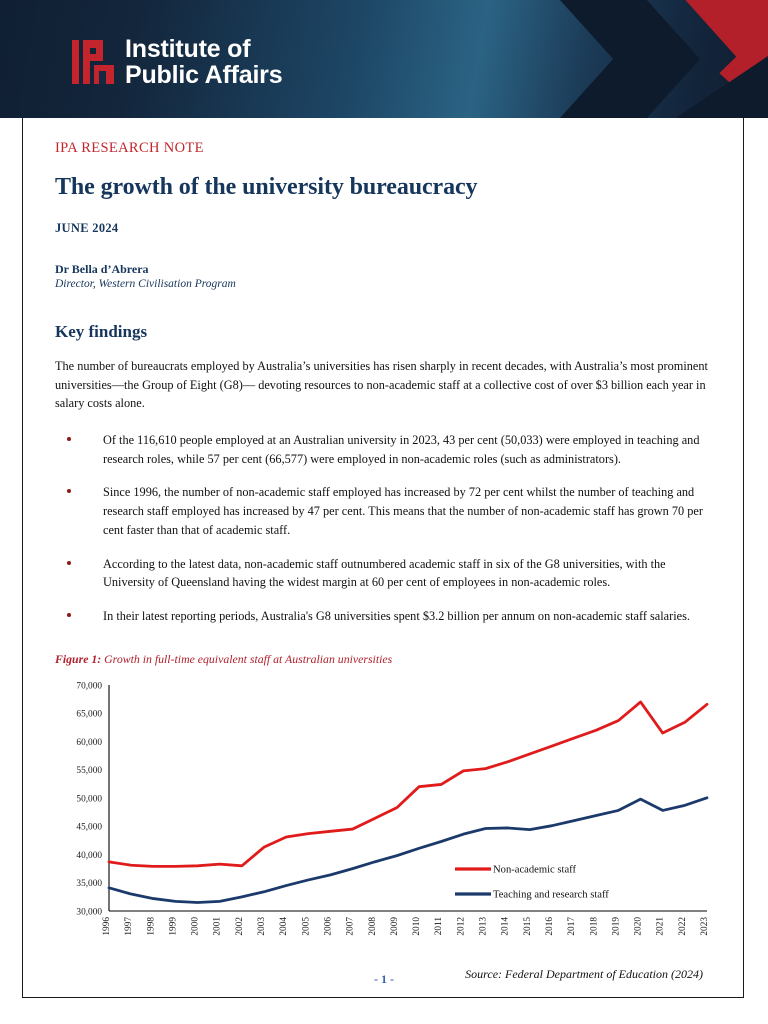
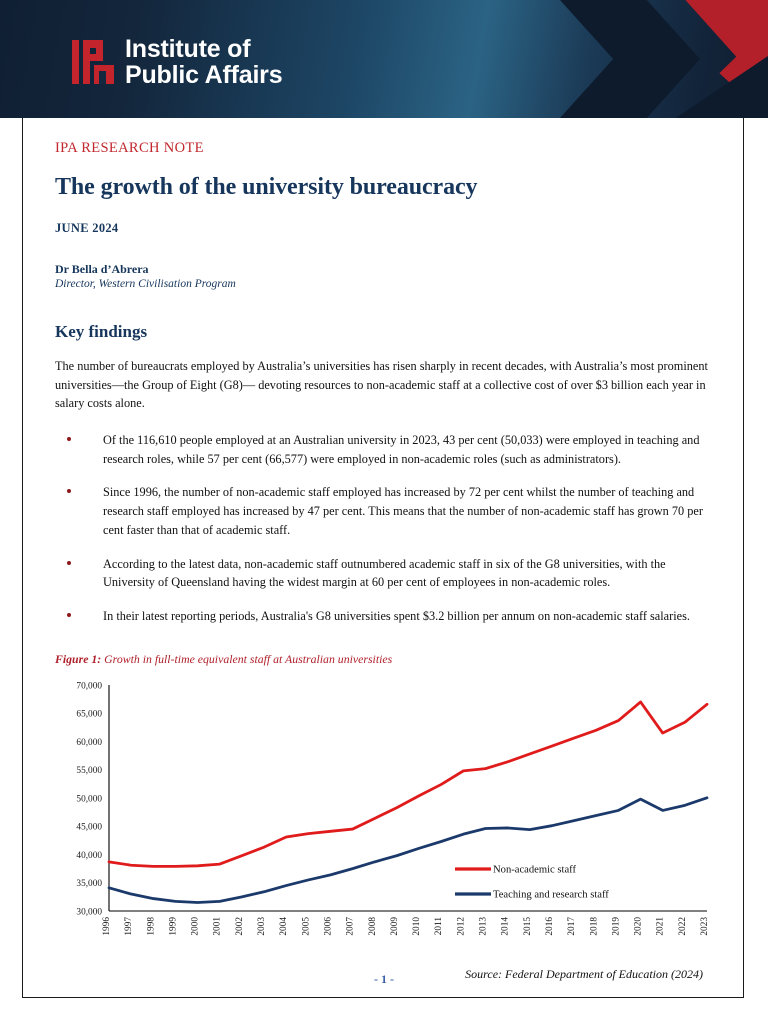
Non-academic staff/2002: 38000 -> 40000
Non-academic staff/2010: 52000 -> 50000
